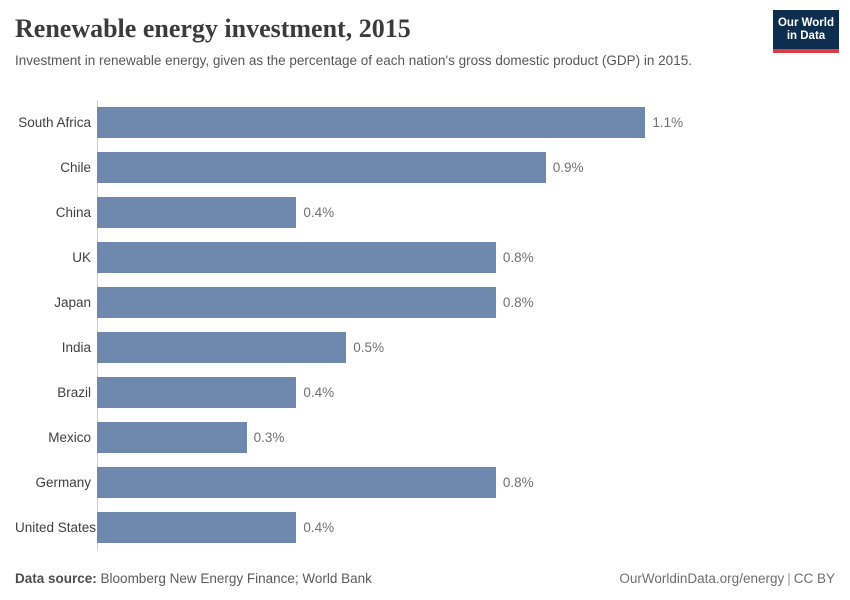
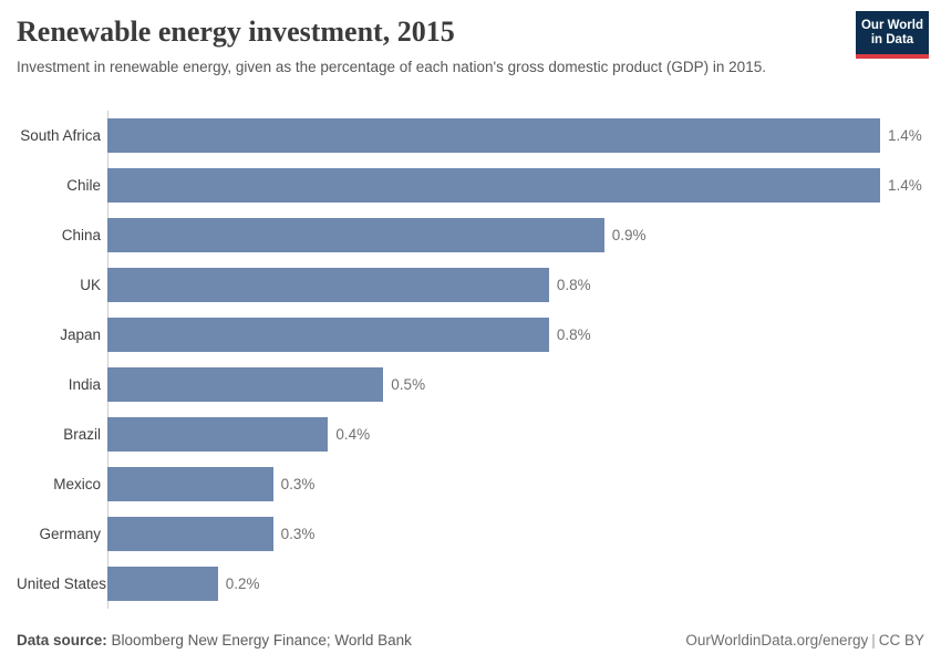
South Africa: 1.1% -> 1.4%
Chile: 0.9% -> 1.4%
China: 0.4% -> 0.9%
Germany: 0.8% -> 0.3%
United States: 0.4% -> 0.2%
